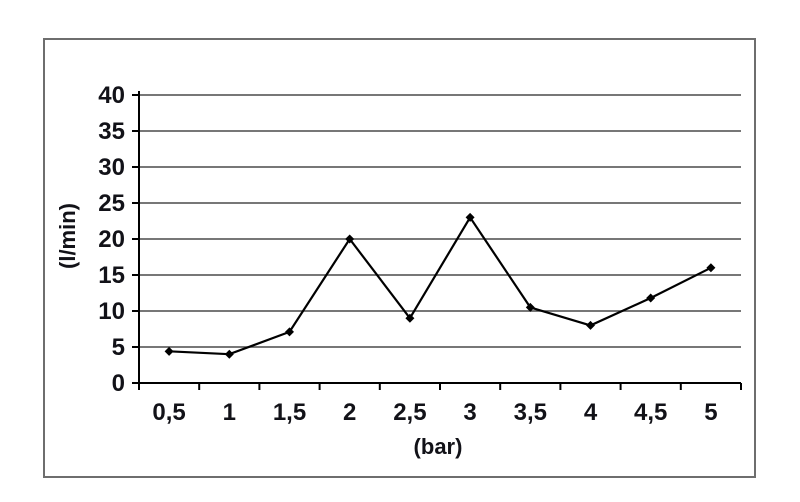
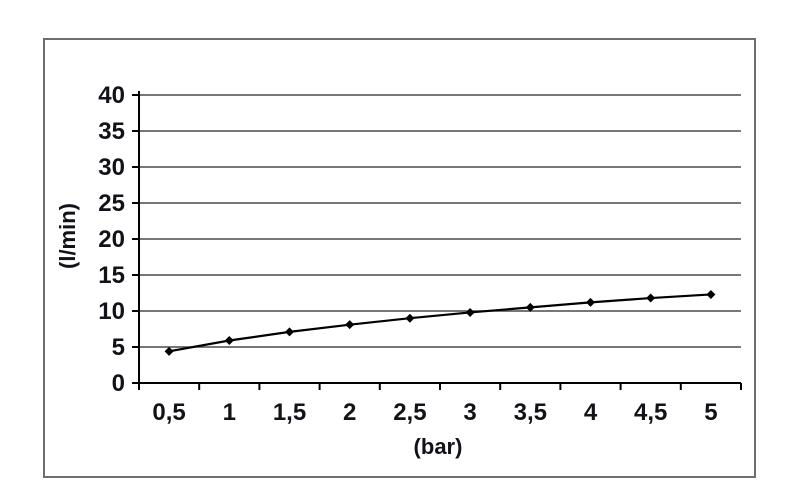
1: 4 -> 6
2: 20 -> 8
3: 23 -> 10
4: 8 -> 11
5: 16 -> 12
